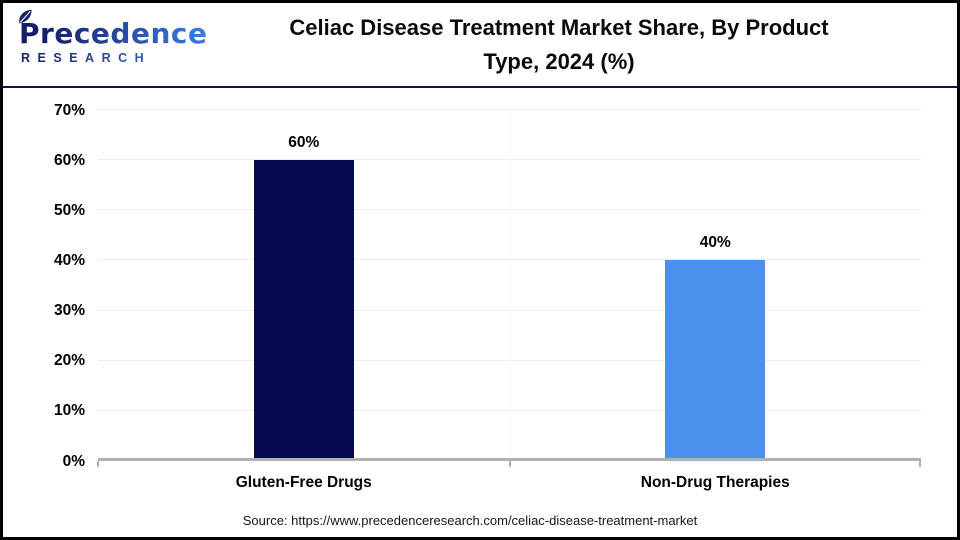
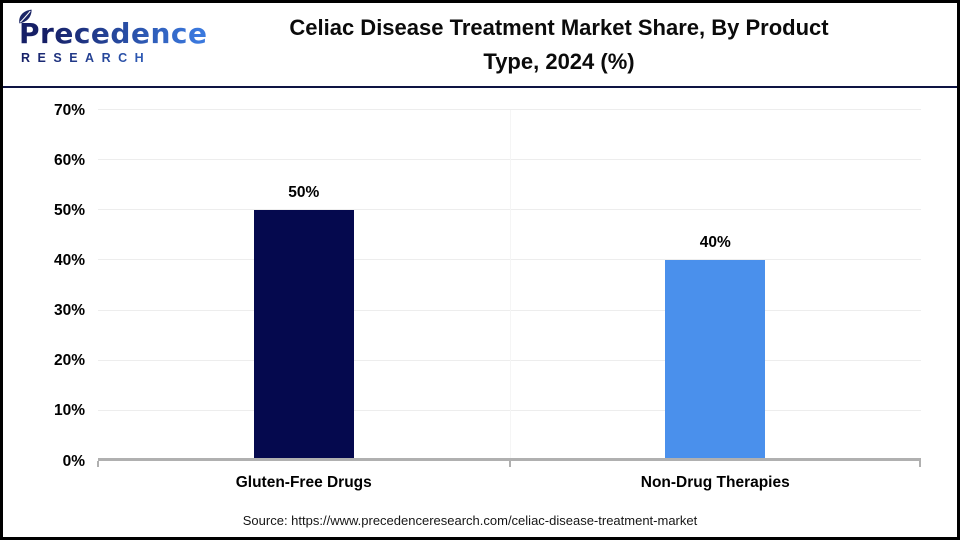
Gluten-Free Drugs: 60% -> 50%
